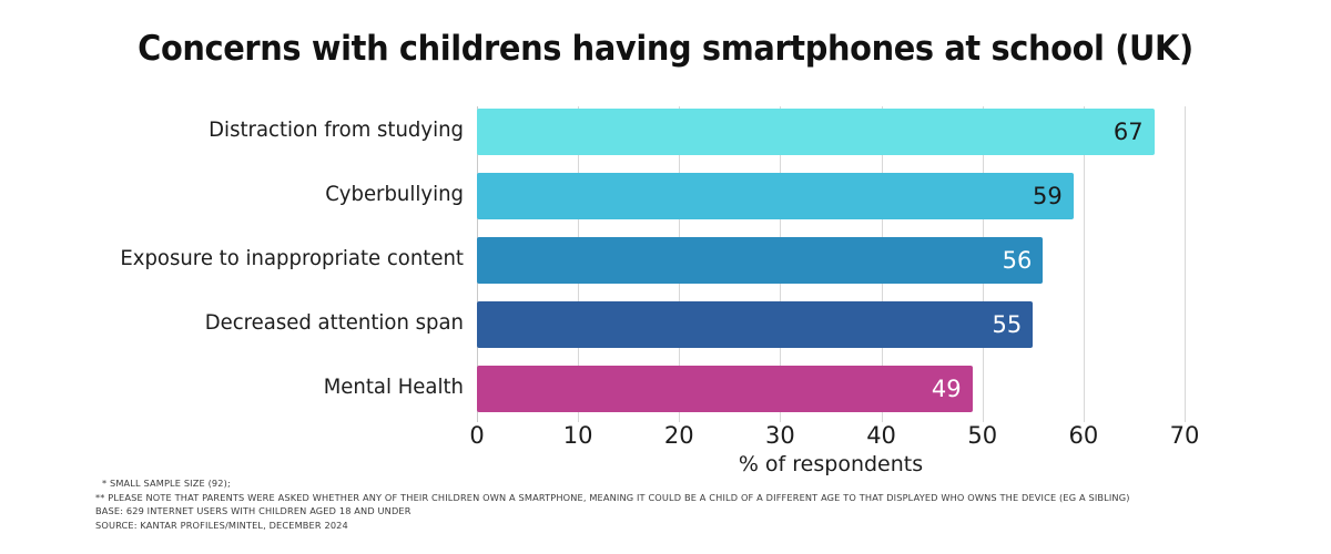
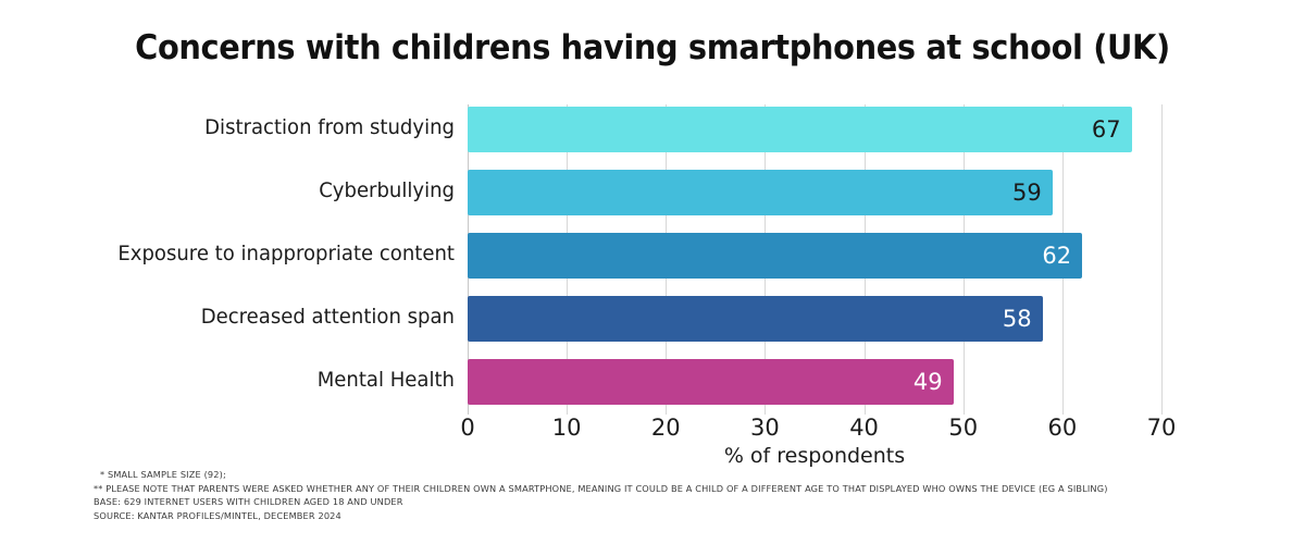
Exposure to inappropriate content: 56 -> 62
Decreased attention span: 55 -> 58
